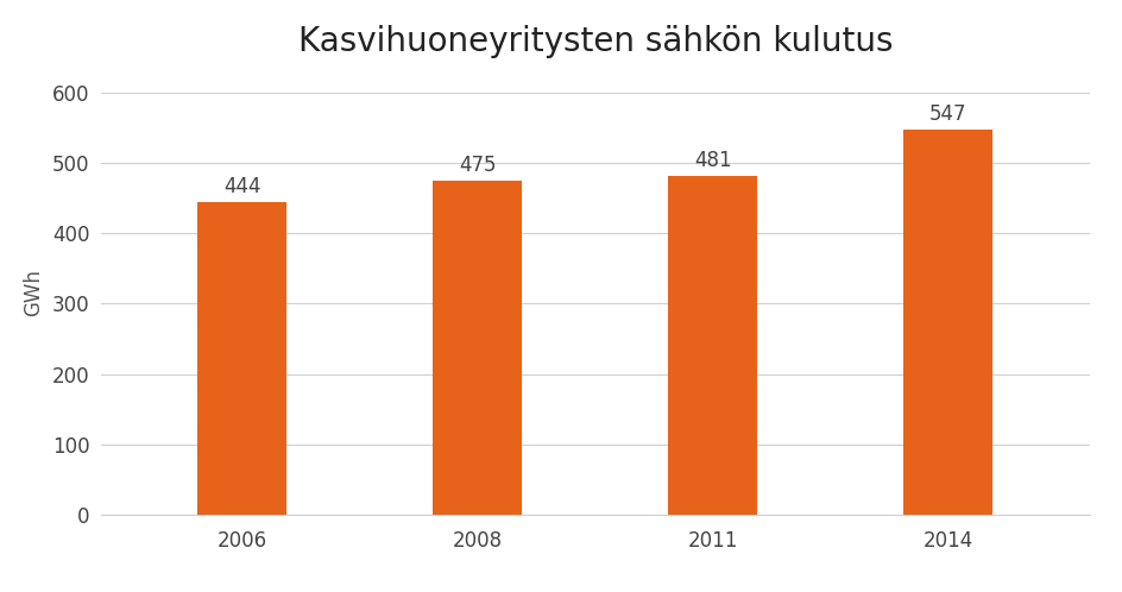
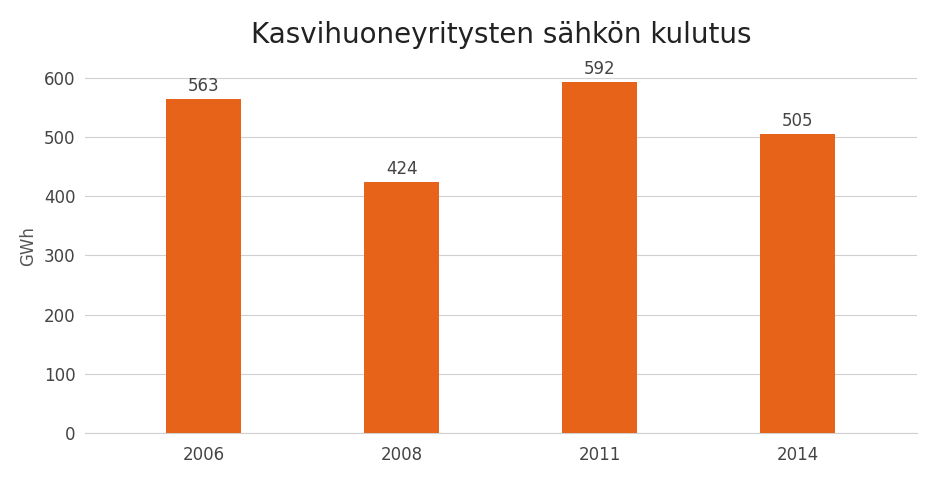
2006: 444 -> 563
2008: 475 -> 424
2011: 481 -> 592
2014: 547 -> 505
